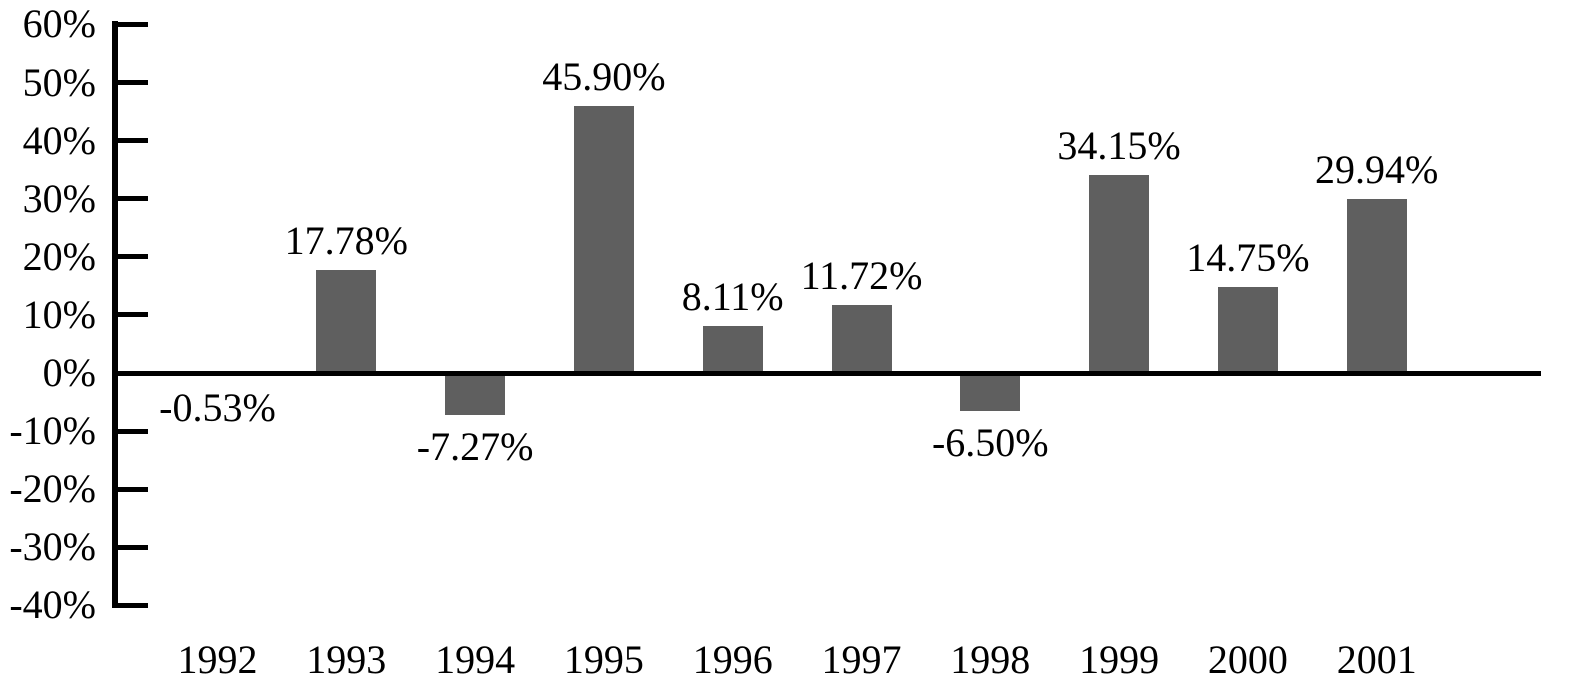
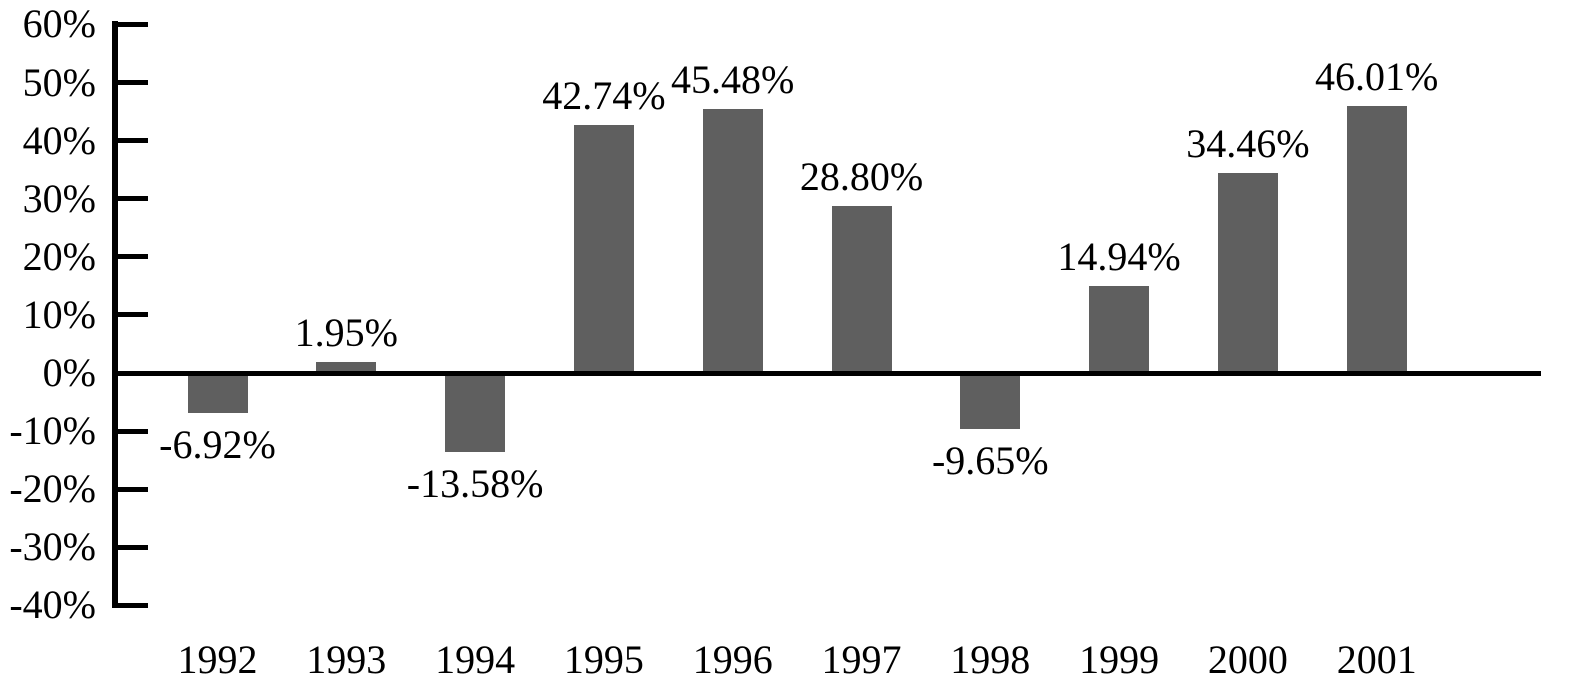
1992: -0.53% -> -6.92%
1993: 17.78% -> 1.95%
1994: -7.27% -> -13.58%
1995: 45.90% -> 42.74%
1996: 8.11% -> 45.48%
1997: 11.72% -> 28.80%
1998: -6.50% -> -9.65%
1999: 34.15% -> 14.94%
2000: 14.75% -> 34.46%
2001: 29.94% -> 46.01%
